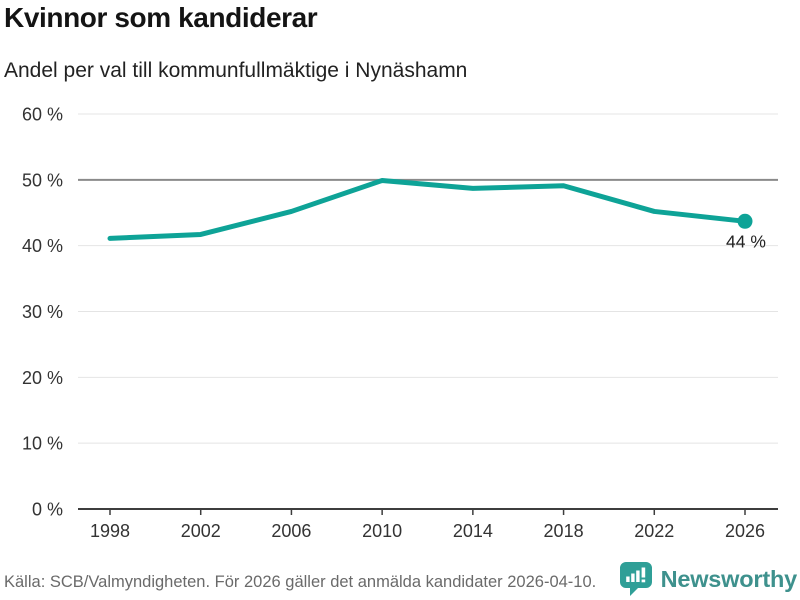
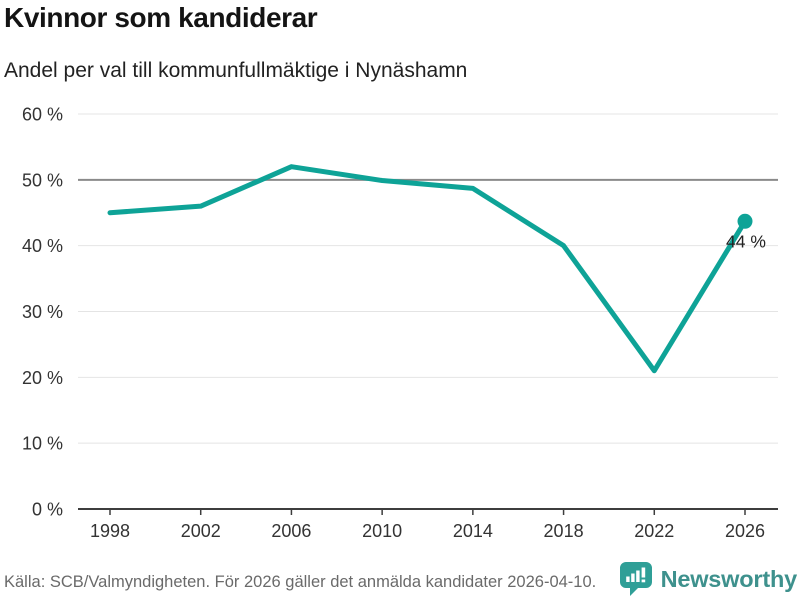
1998: 41% -> 45%
2002: 42% -> 46%
2006: 45% -> 52%
2018: 49% -> 40%
2022: 45% -> 21%
